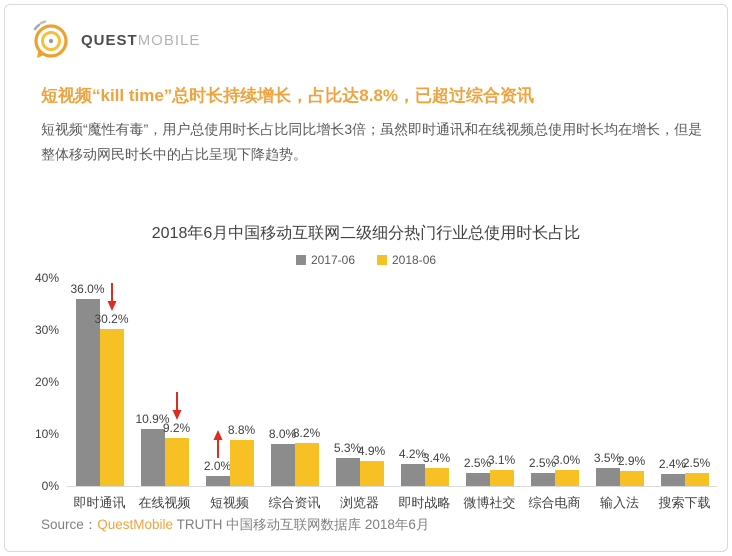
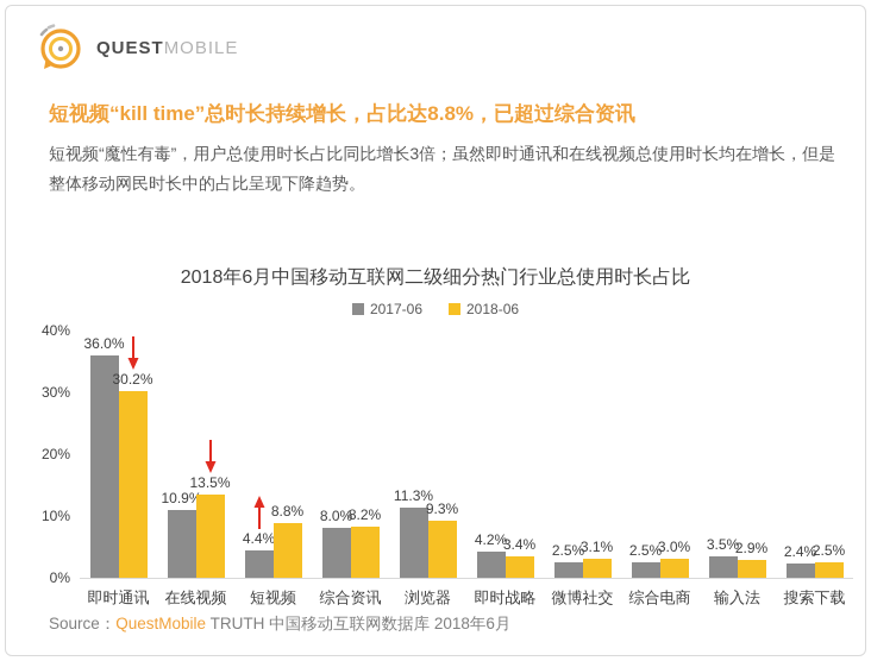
2018-06/在线视频: 9.2% -> 13.5%
2017-06/短视频: 2.0% -> 4.4%
2017-06/浏览器: 5.3% -> 11.3%
2018-06/浏览器: 4.9% -> 9.3%
